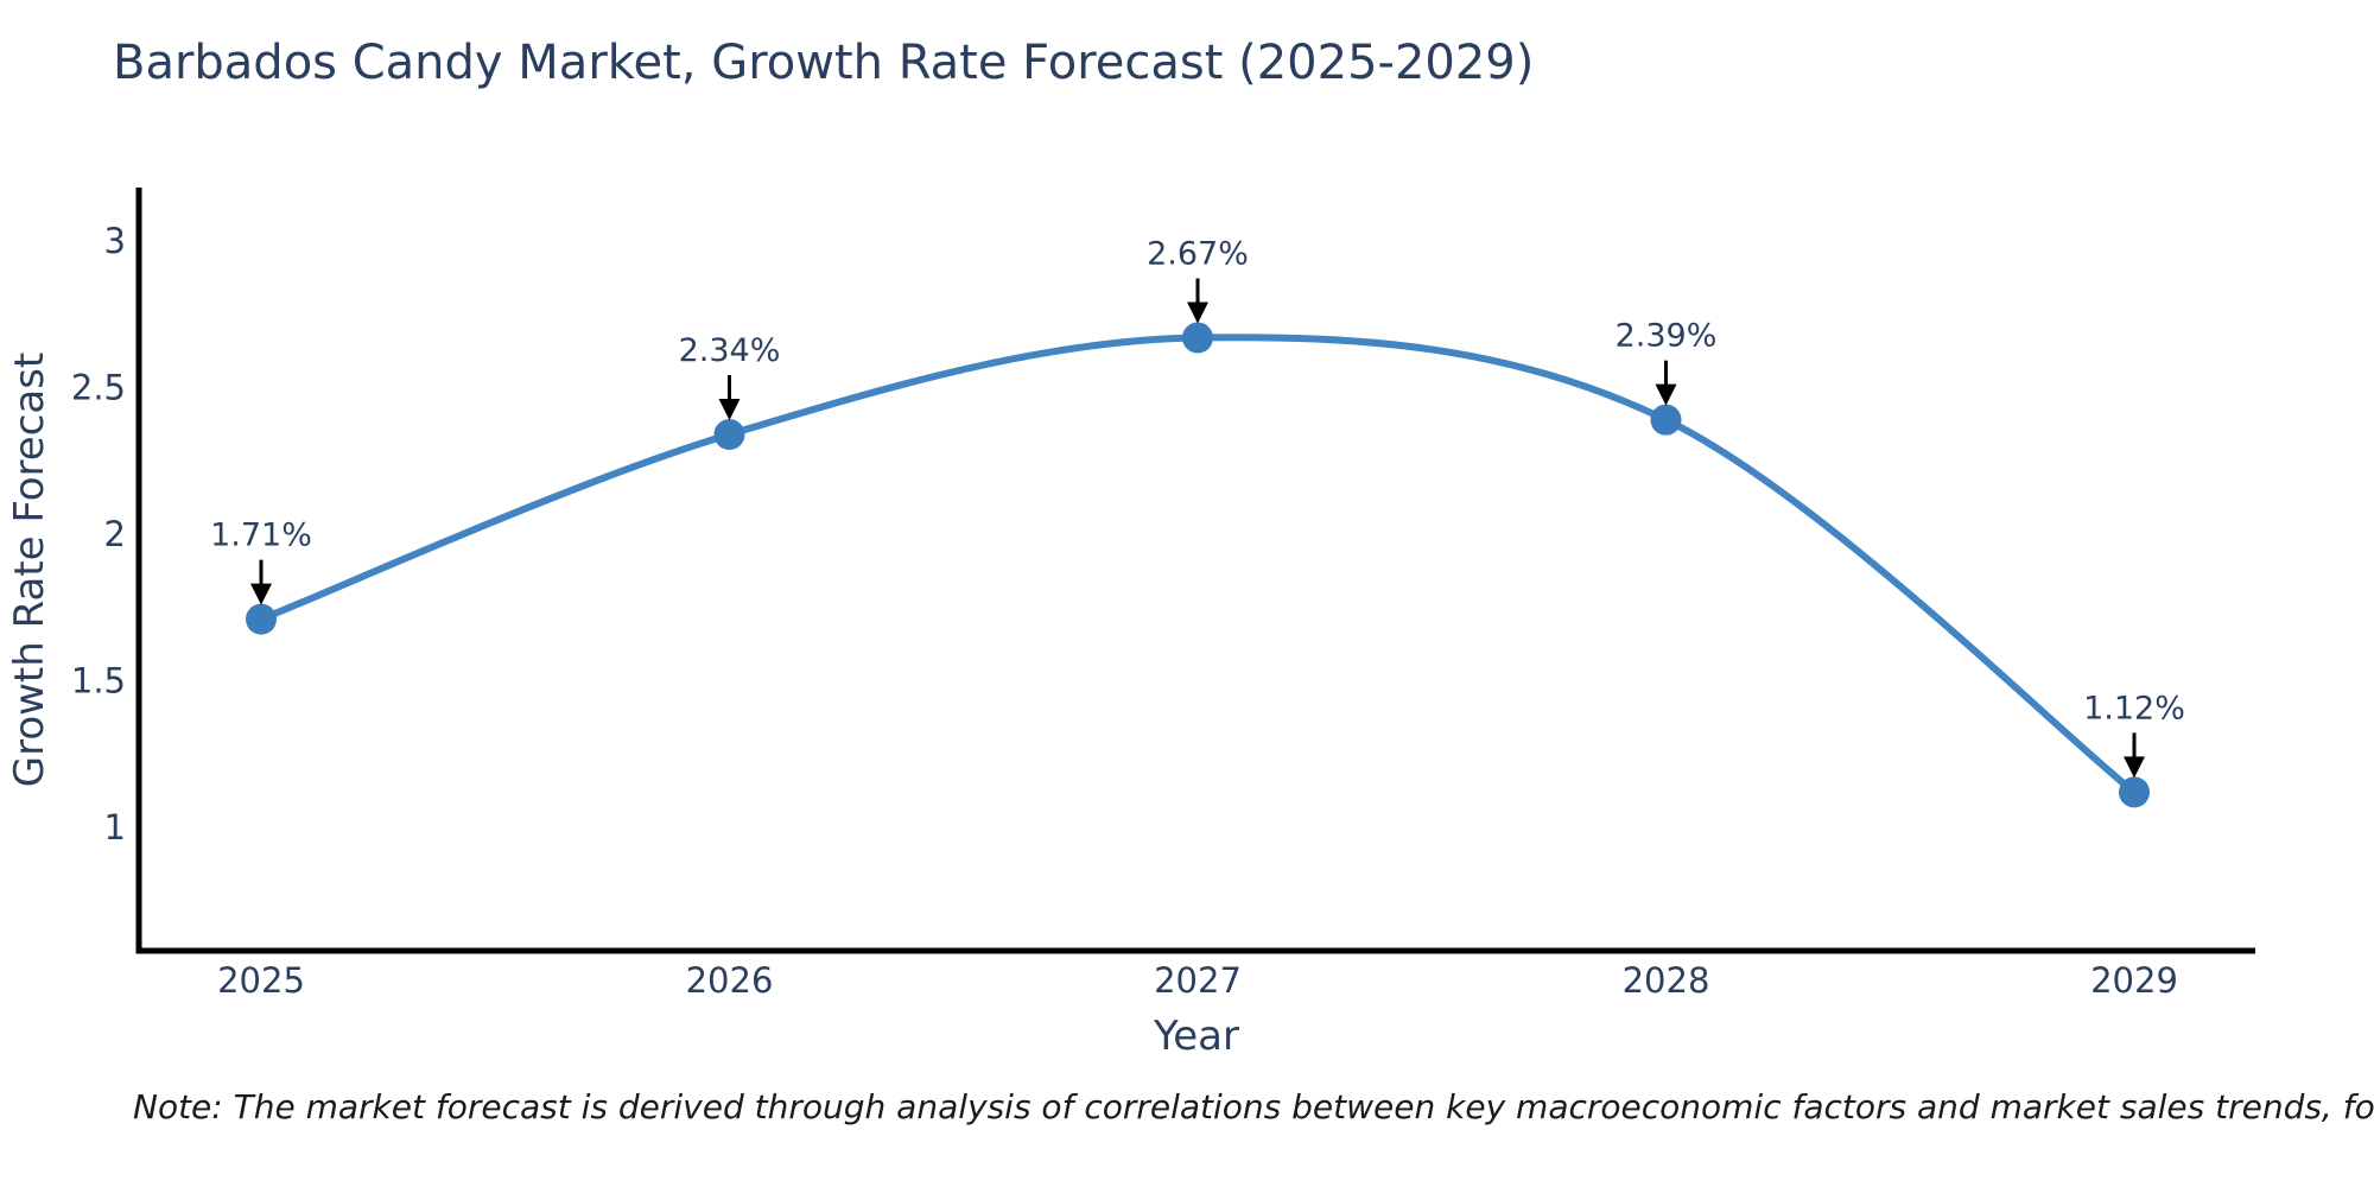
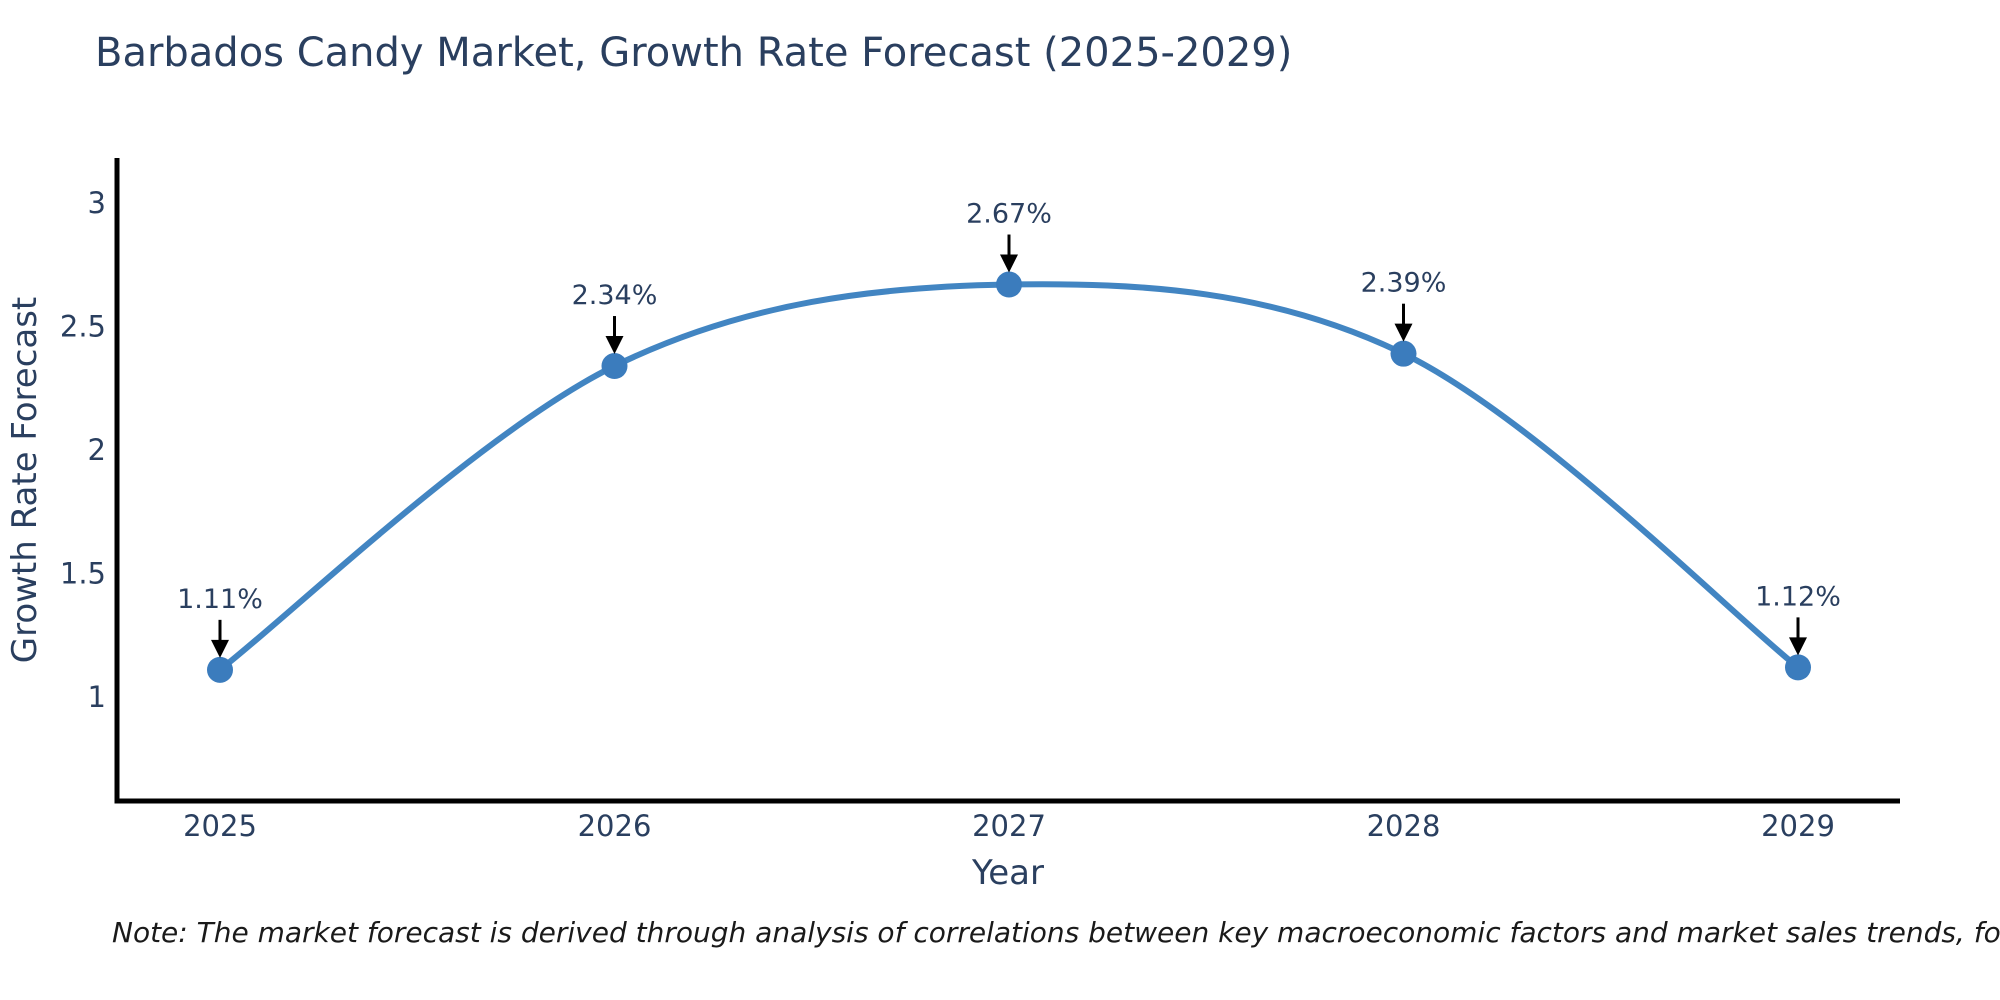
2025: 1.71% -> 1.11%
